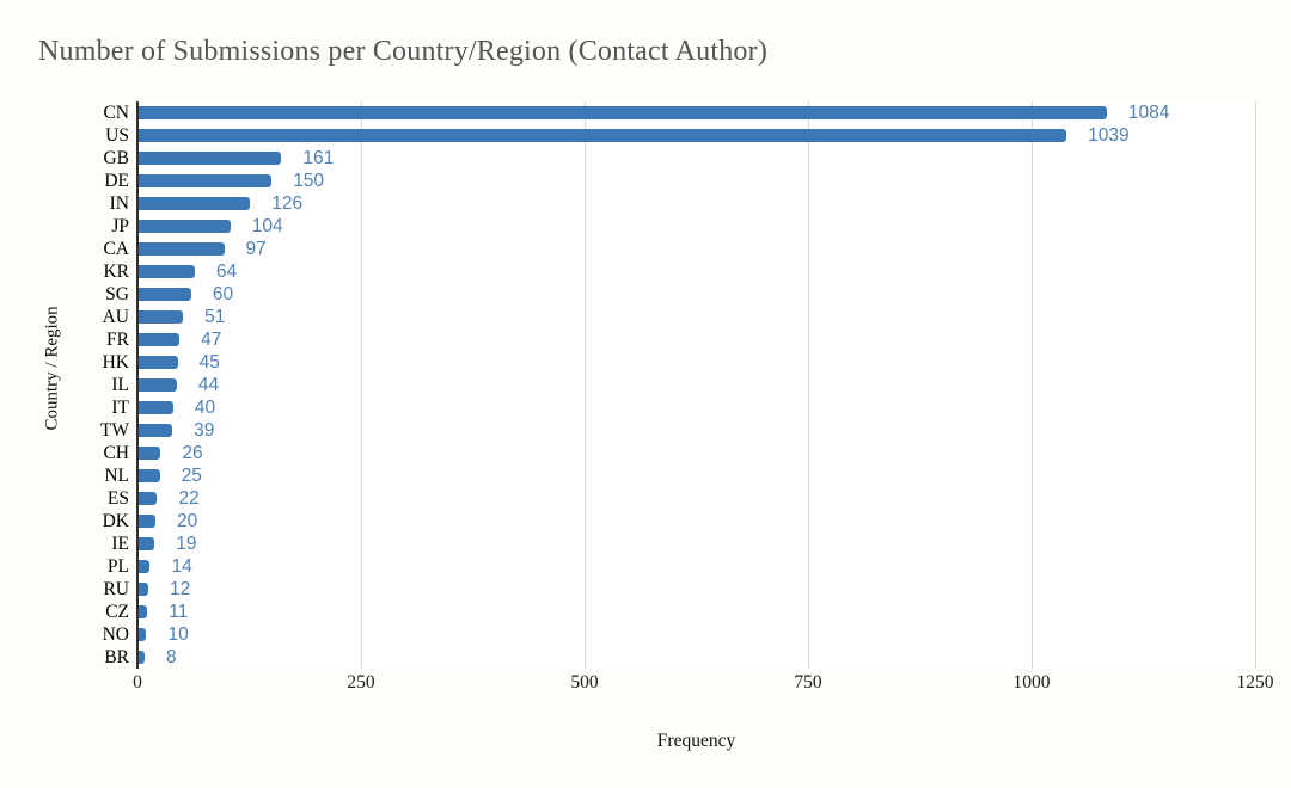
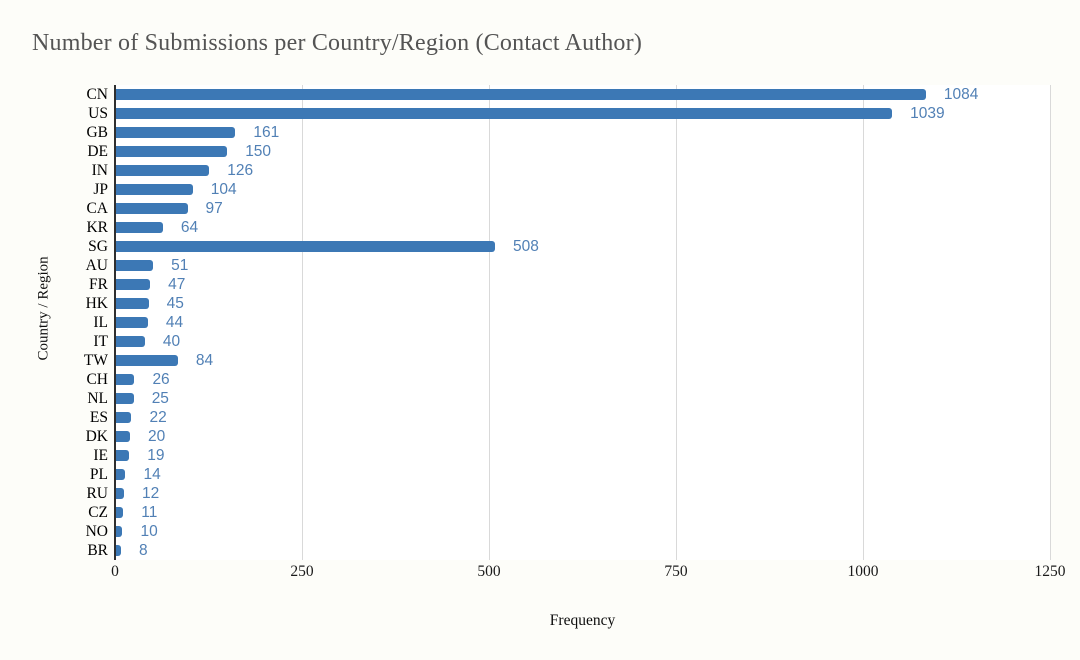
SG: 60 -> 508
TW: 39 -> 84
